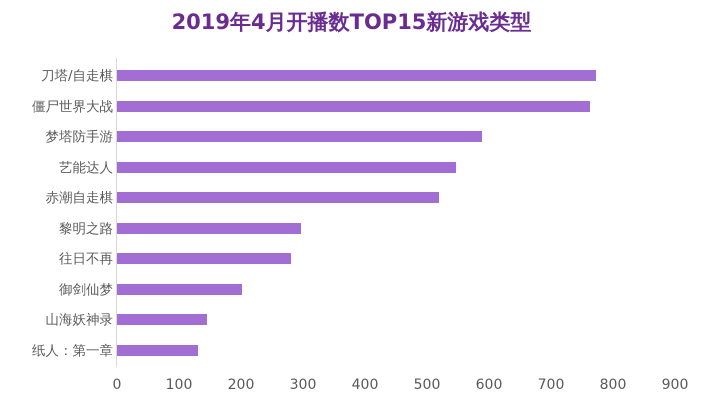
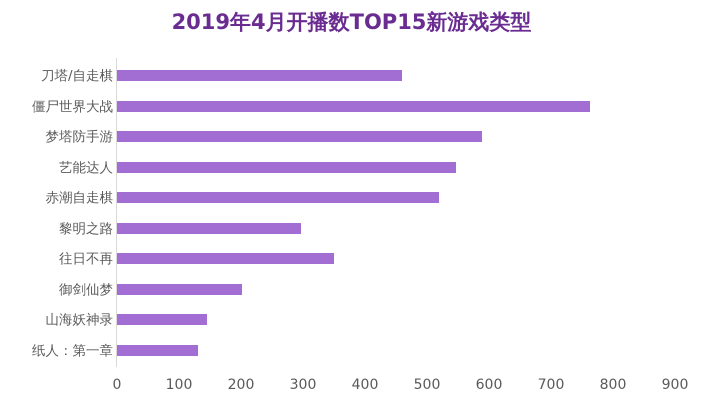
刀塔/自走棋: 770 -> 460
往日不再: 280 -> 350
